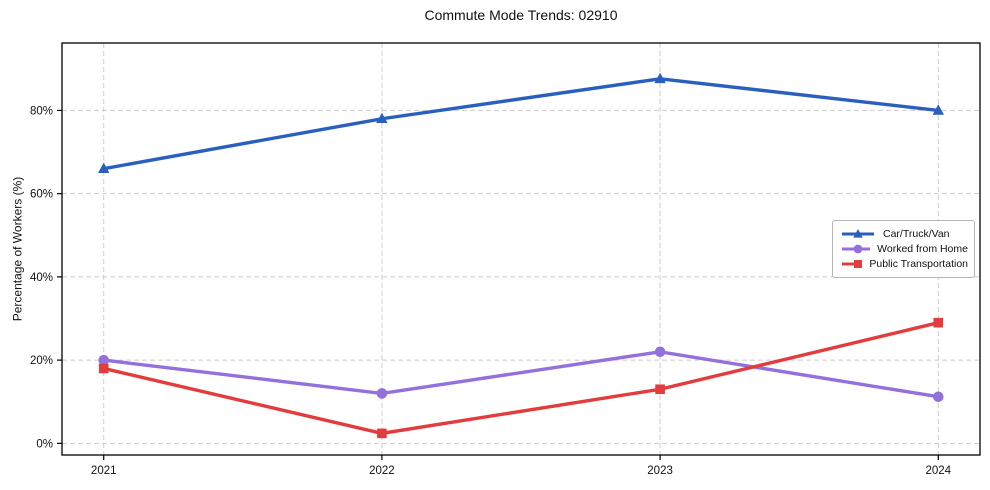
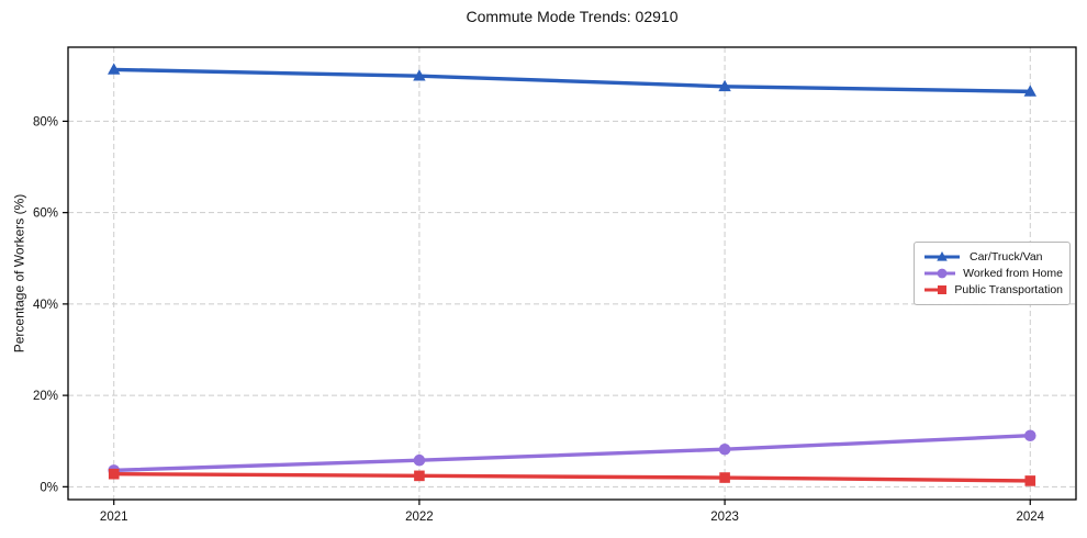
Car/Truck/Van/2021: 66% -> 91%
Worked from Home/2021: 20% -> 4%
Public Transportation/2021: 18% -> 3%
Car/Truck/Van/2022: 78% -> 90%
Worked from Home/2022: 12% -> 6%
Worked from Home/2023: 22% -> 8%
Public Transportation/2023: 13% -> 2%
Car/Truck/Van/2024: 80% -> 86%
Public Transportation/2024: 29% -> 1%
